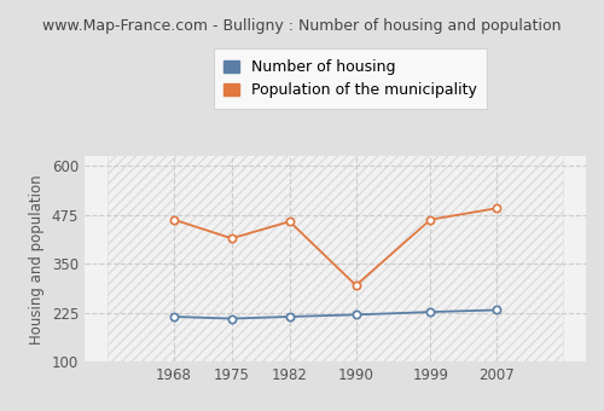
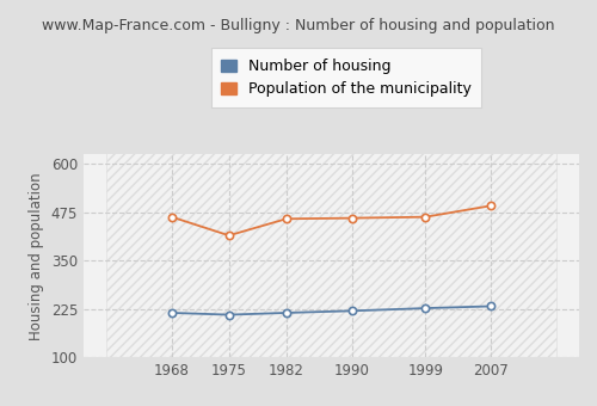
Population of the municipality/1990: 295 -> 460
